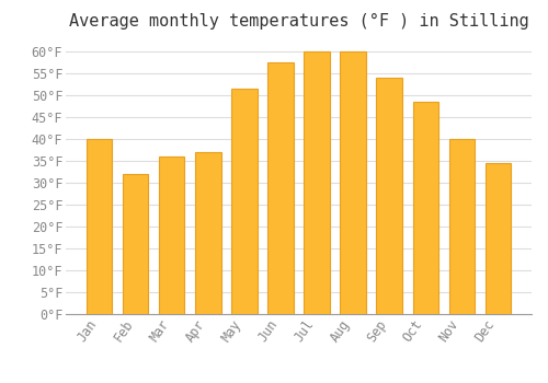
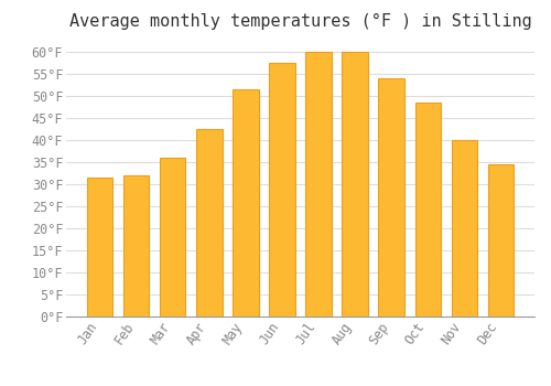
Jan: 40.0°F -> 31.5°F
Apr: 37.0°F -> 42.5°F
